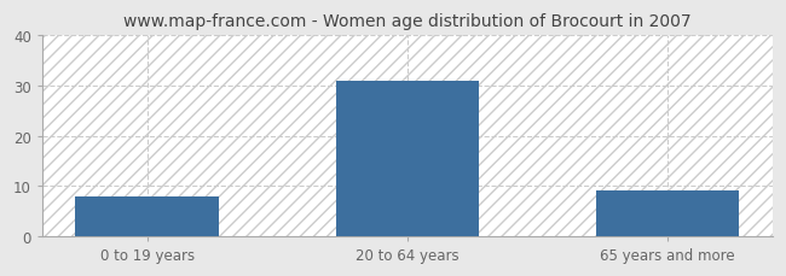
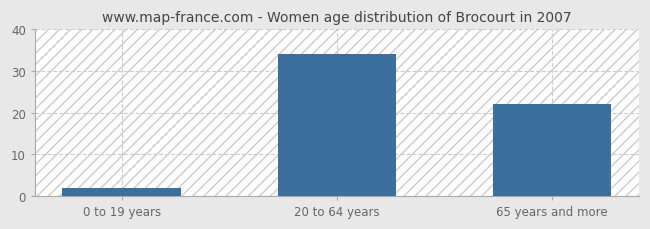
0 to 19 years: 8 -> 2
20 to 64 years: 31 -> 34
65 years and more: 9 -> 22
